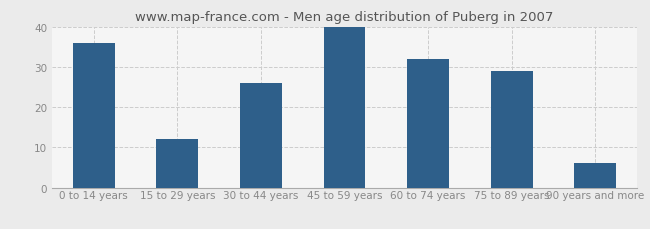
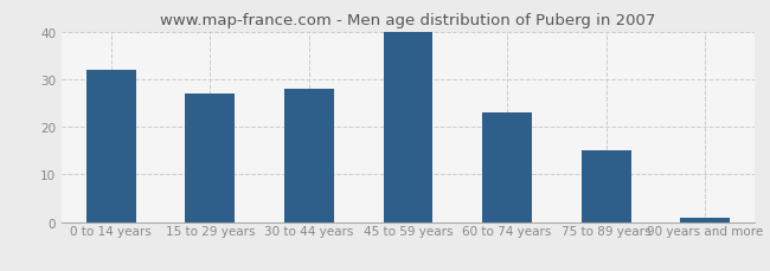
0 to 14 years: 36 -> 32
15 to 29 years: 12 -> 27
30 to 44 years: 26 -> 28
60 to 74 years: 32 -> 23
75 to 89 years: 29 -> 15
90 years and more: 6 -> 1
